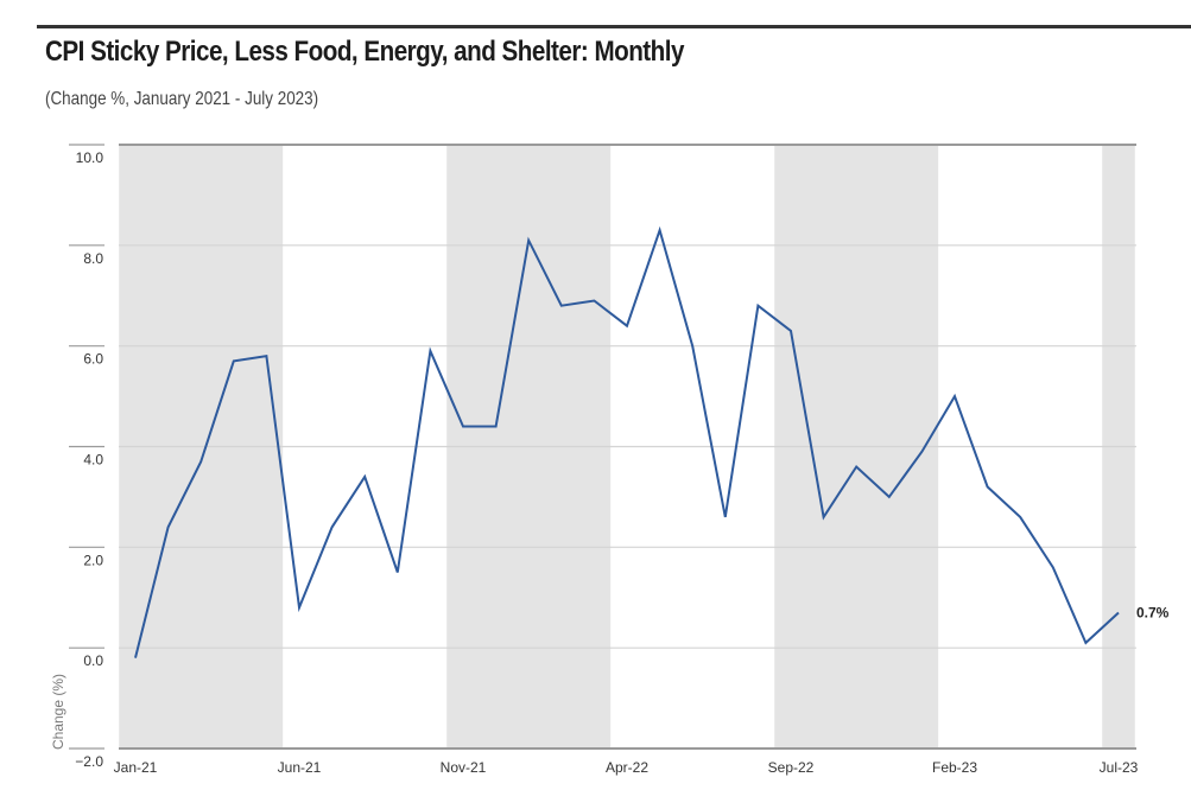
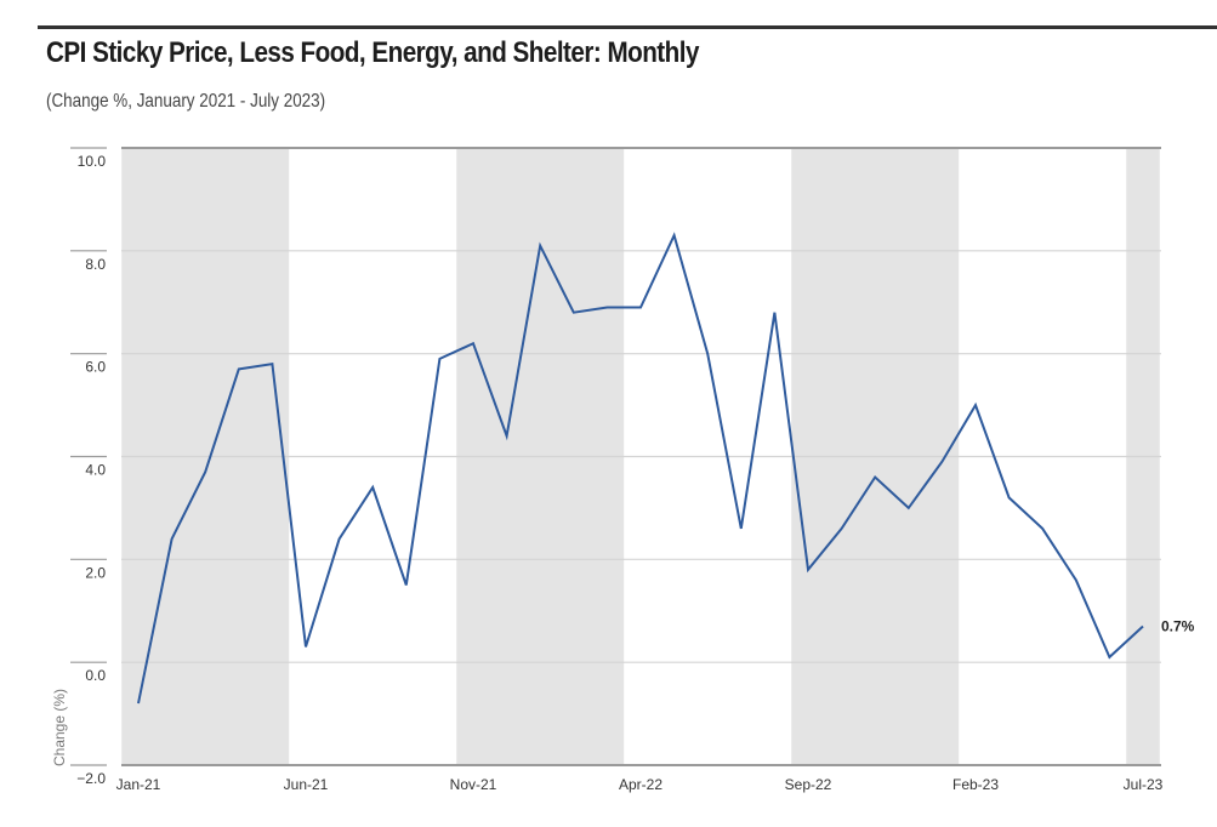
Jan-21: -0.2 -> -0.8
Jun-21: 0.8 -> 0.3
Nov-21: 4.4 -> 6.2
Apr-22: 6.4 -> 6.9
Sep-22: 6.3 -> 1.8
